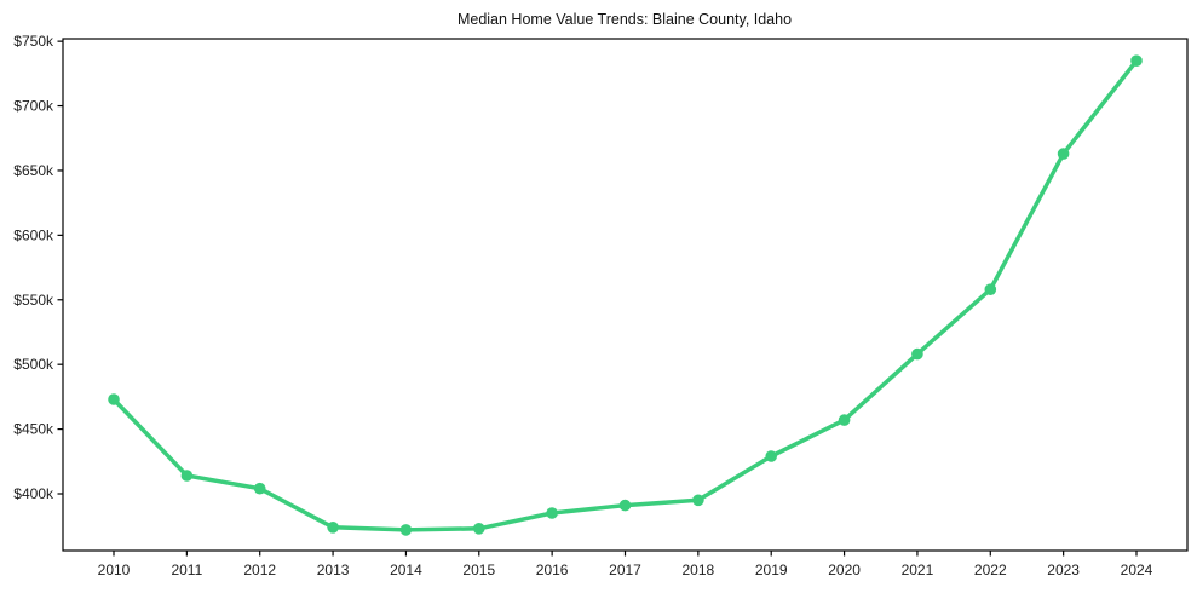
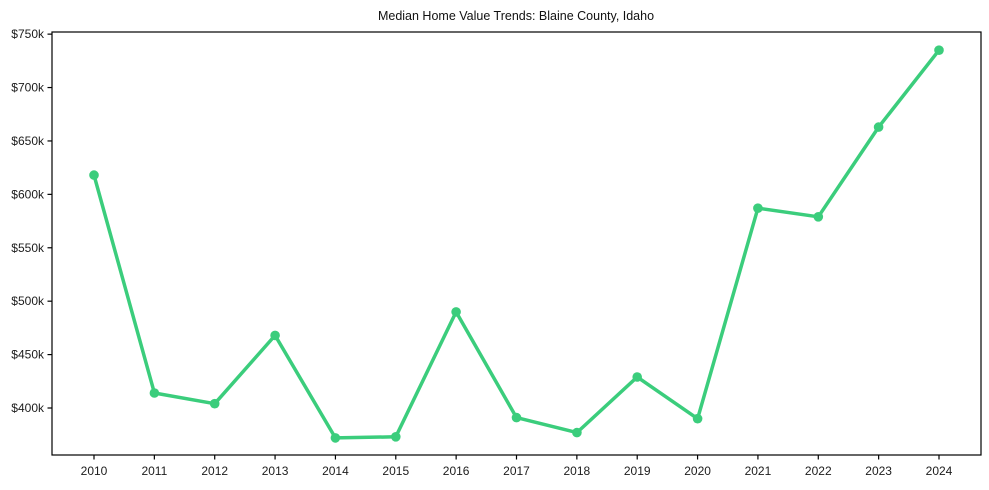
2010: $473k -> $618k
2013: $374k -> $468k
2016: $385k -> $490k
2018: $395k -> $377k
2020: $457k -> $390k
2021: $508k -> $587k
2022: $558k -> $579k
